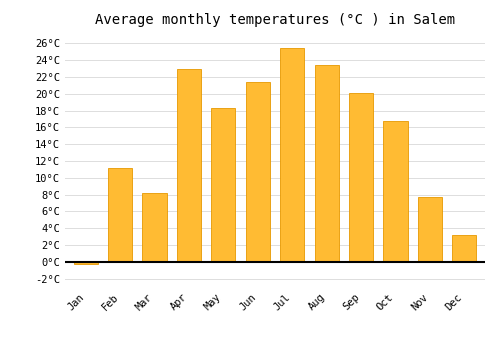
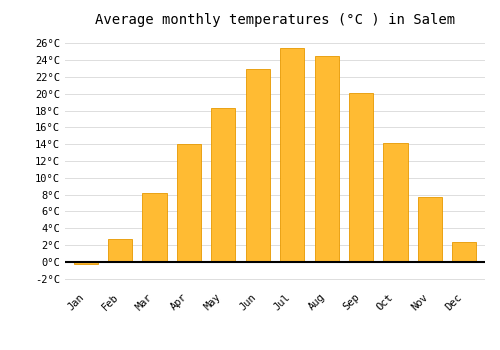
Feb: 11.2°C -> 2.7°C
Apr: 23.0°C -> 14.0°C
Jun: 21.4°C -> 23.0°C
Aug: 23.4°C -> 24.5°C
Oct: 16.8°C -> 14.2°C
Dec: 3.2°C -> 2.3°C
